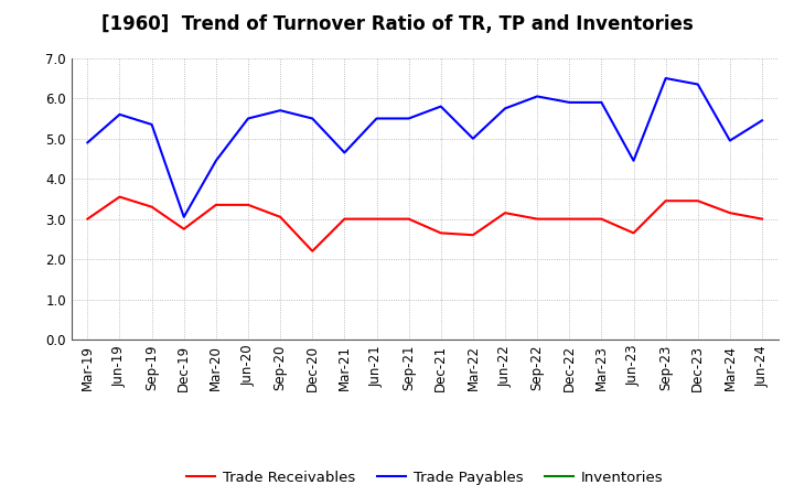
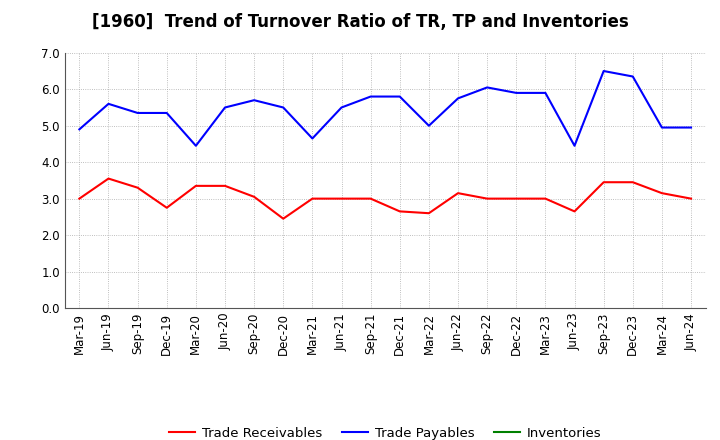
Trade Payables/Dec-19: 3.05 -> 5.35
Trade Receivables/Dec-20: 2.20 -> 2.45
Trade Payables/Sep-21: 5.50 -> 5.80
Trade Payables/Jun-24: 5.45 -> 4.95
